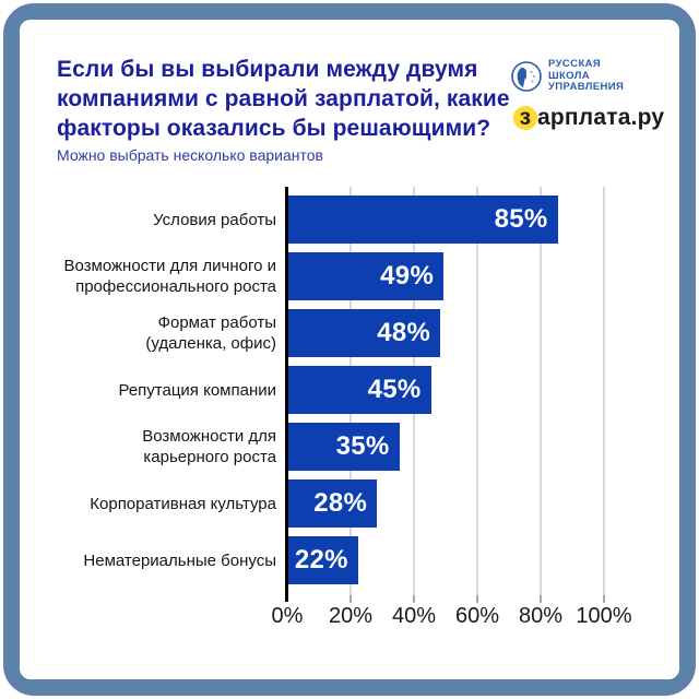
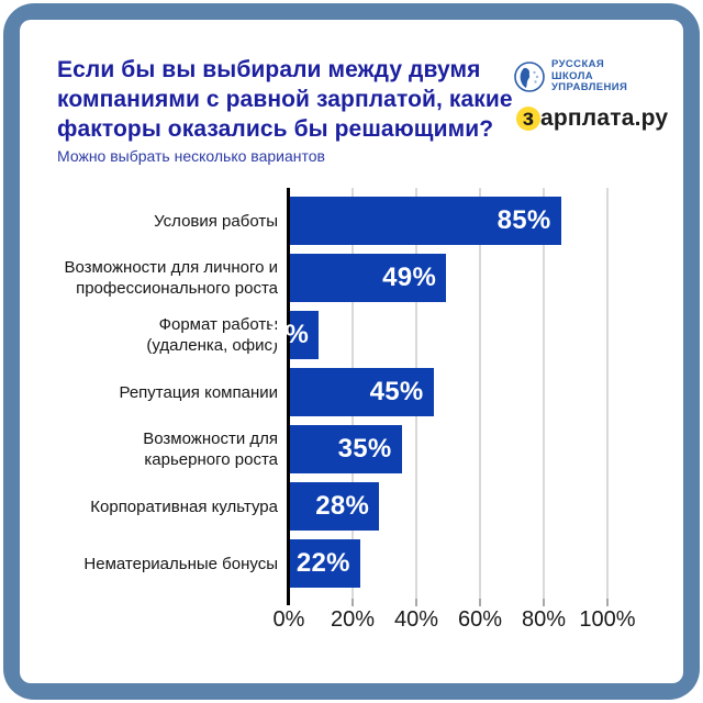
Формат работы (удаленка, офис): 48% -> 9%
